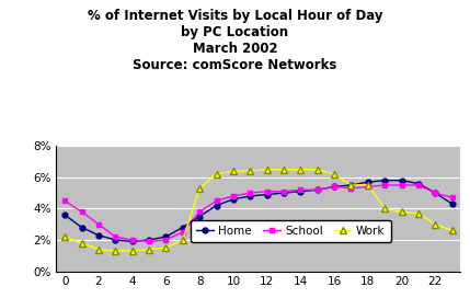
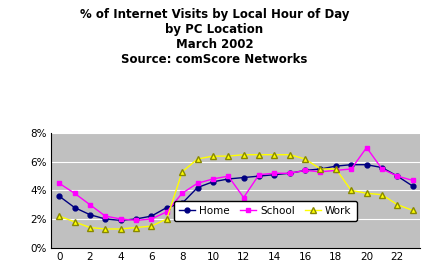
Home/8: 3.5% -> 3.1%
School/12: 5.1% -> 3.5%
School/20: 5.5% -> 7.0%
